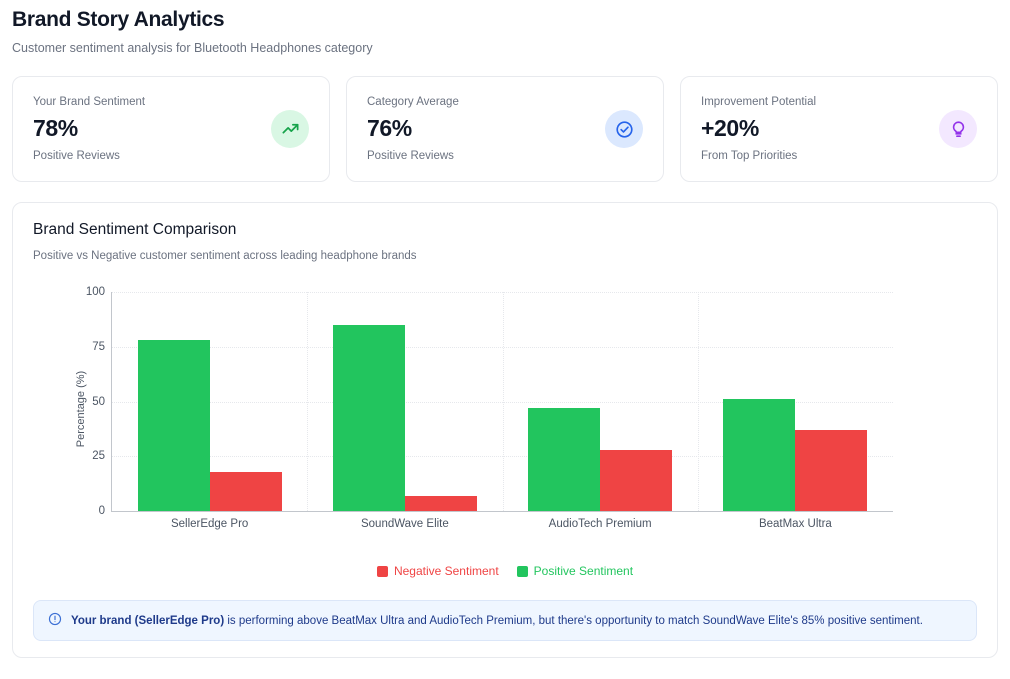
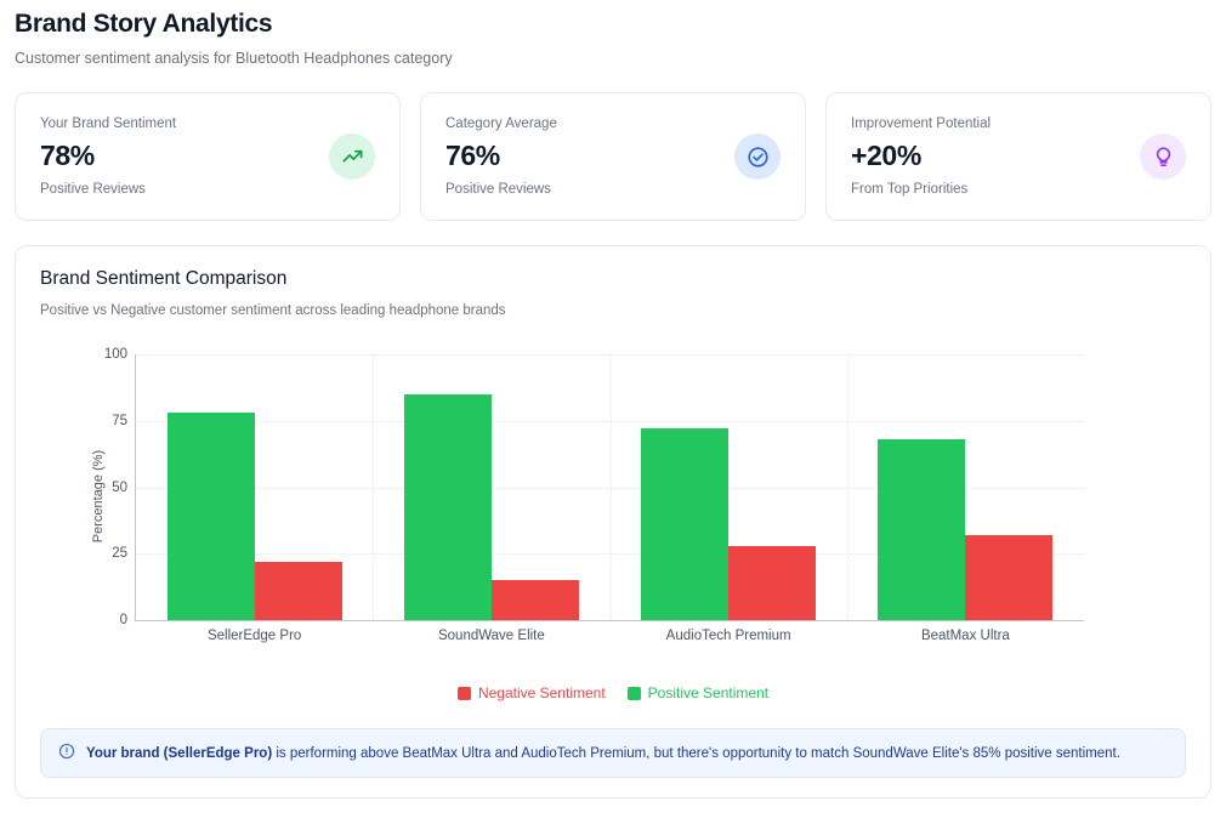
Negative Sentiment/SellerEdge Pro: 18 -> 22
Negative Sentiment/SoundWave Elite: 7 -> 15
Positive Sentiment/AudioTech Premium: 47 -> 72
Positive Sentiment/BeatMax Ultra: 51 -> 68
Negative Sentiment/BeatMax Ultra: 37 -> 32
